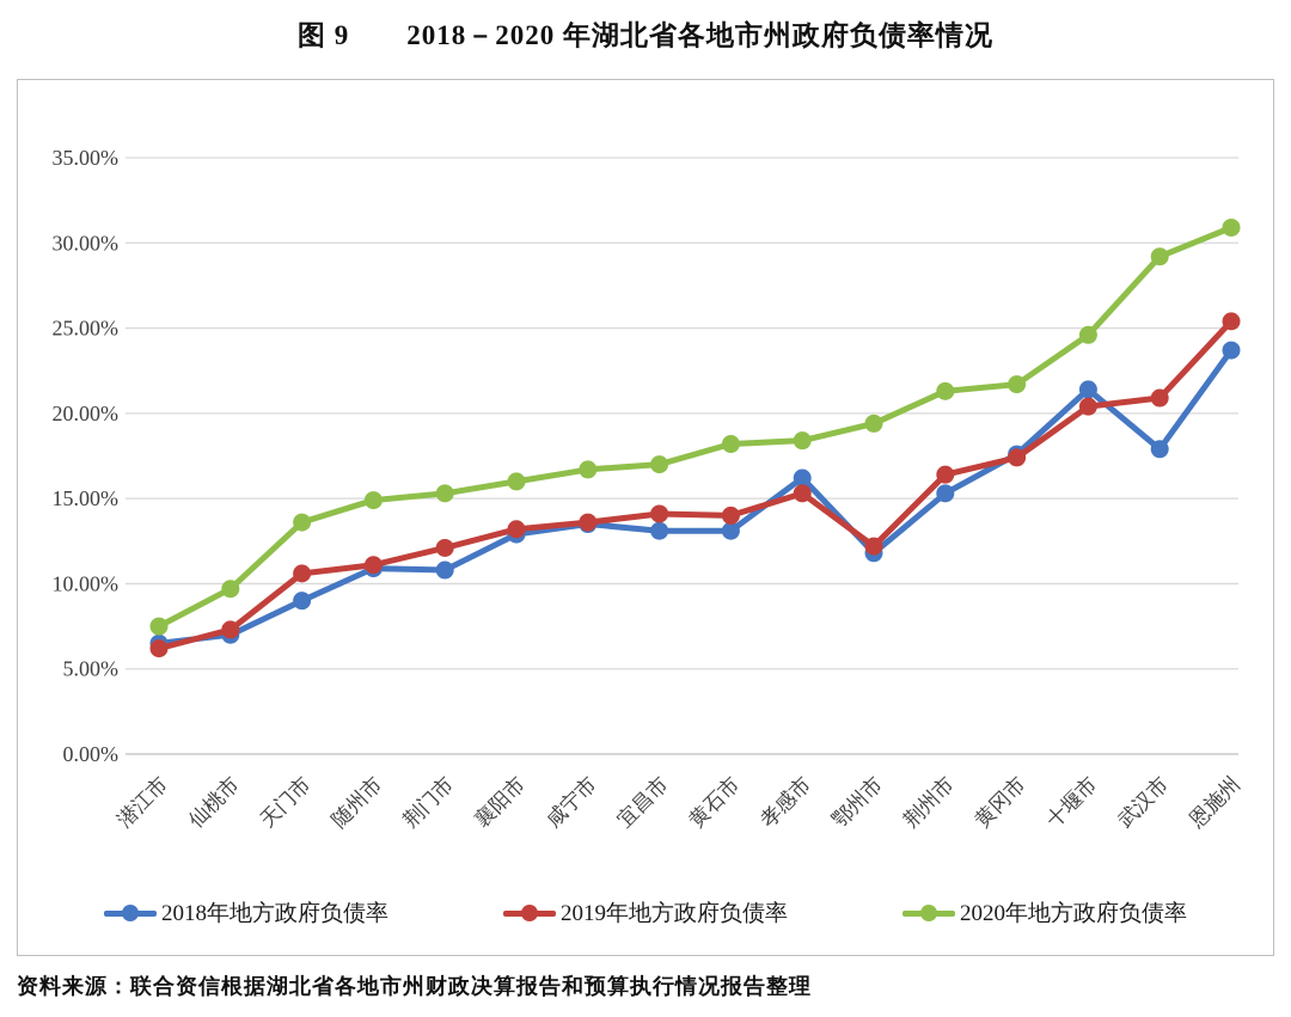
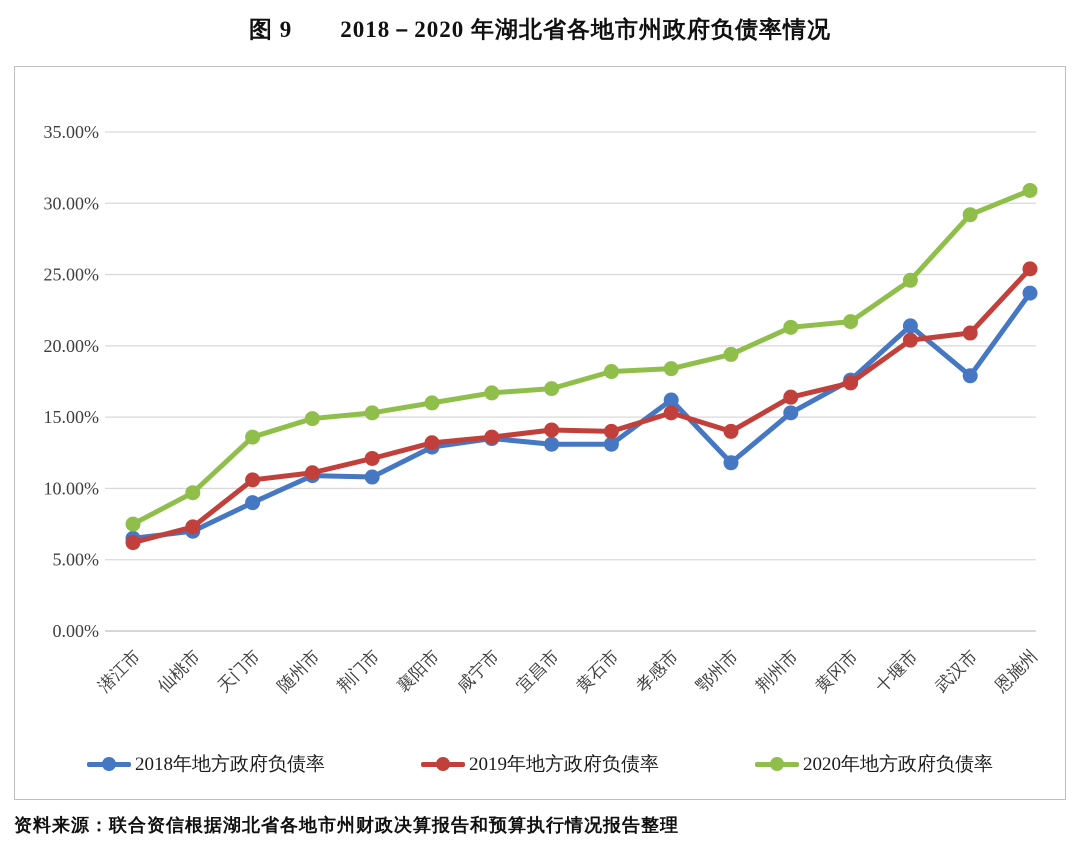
2019年地方政府负债率/鄂州市: 12.2% -> 14.0%
